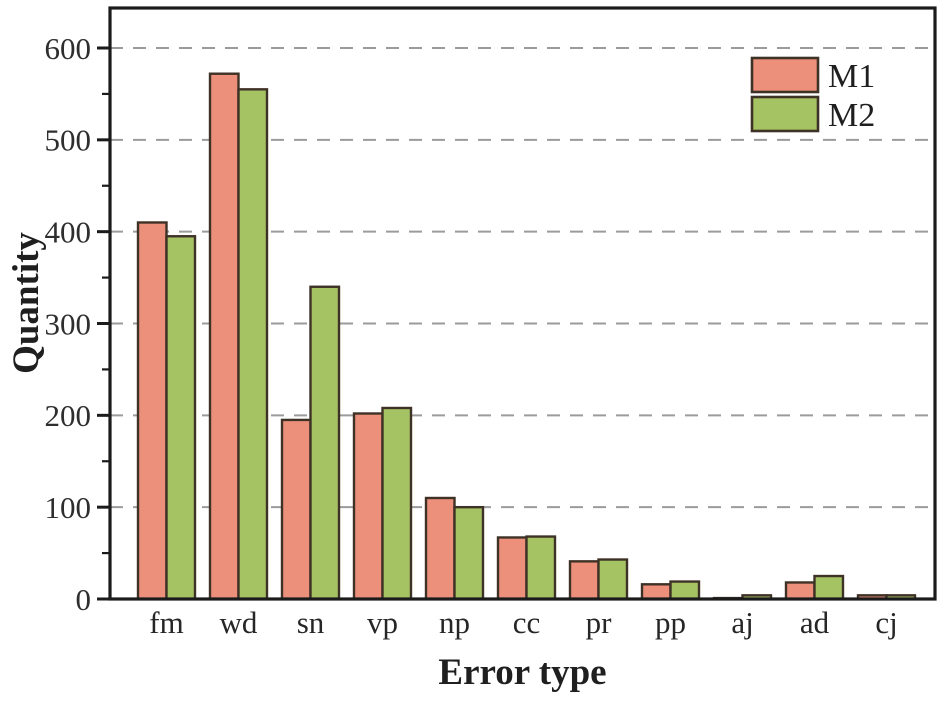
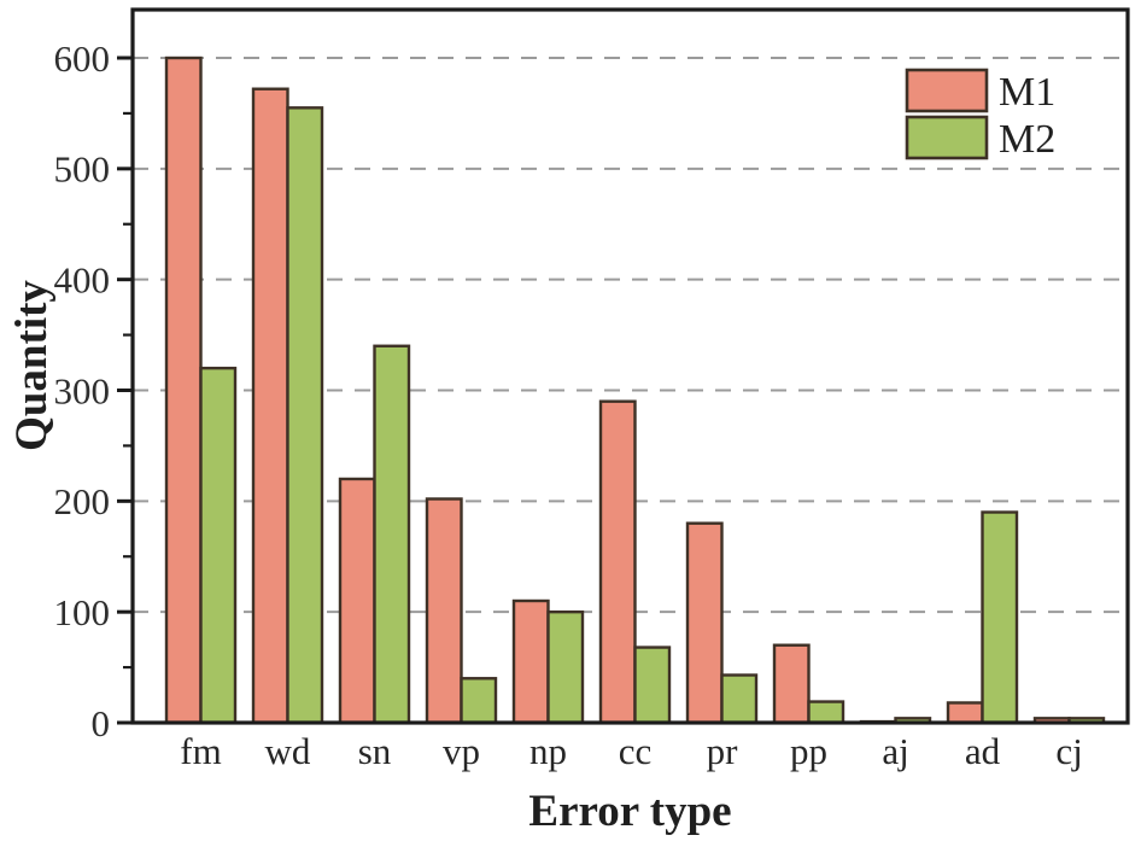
M1/fm: 410 -> 600
M2/fm: 400 -> 320
M1/sn: 200 -> 220
M2/vp: 210 -> 40
M1/cc: 70 -> 290
M1/pr: 40 -> 180
M1/pp: 20 -> 70
M2/ad: 20 -> 190
